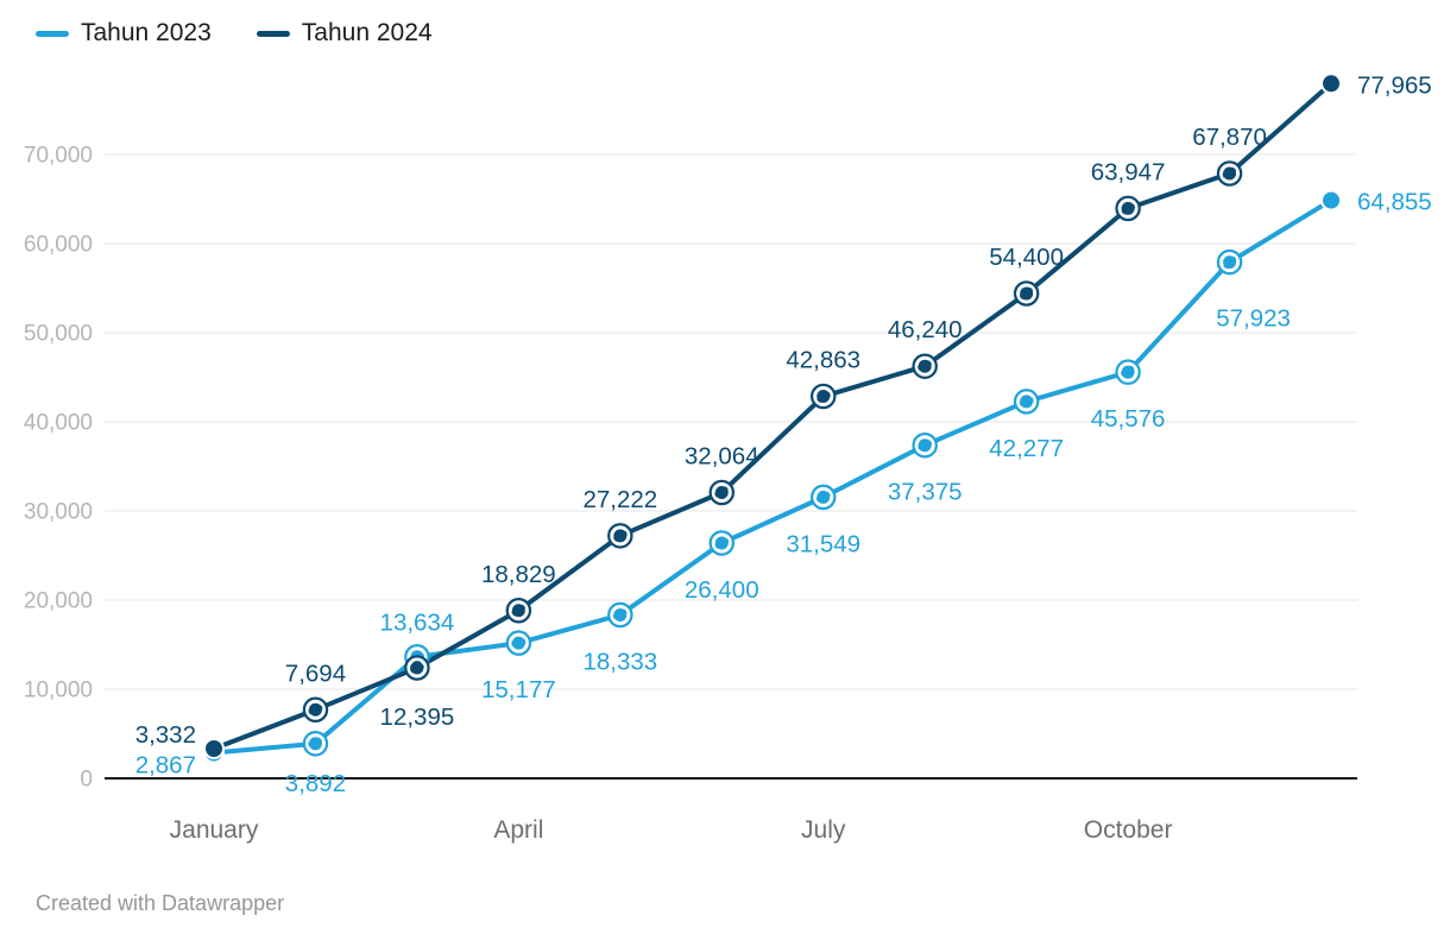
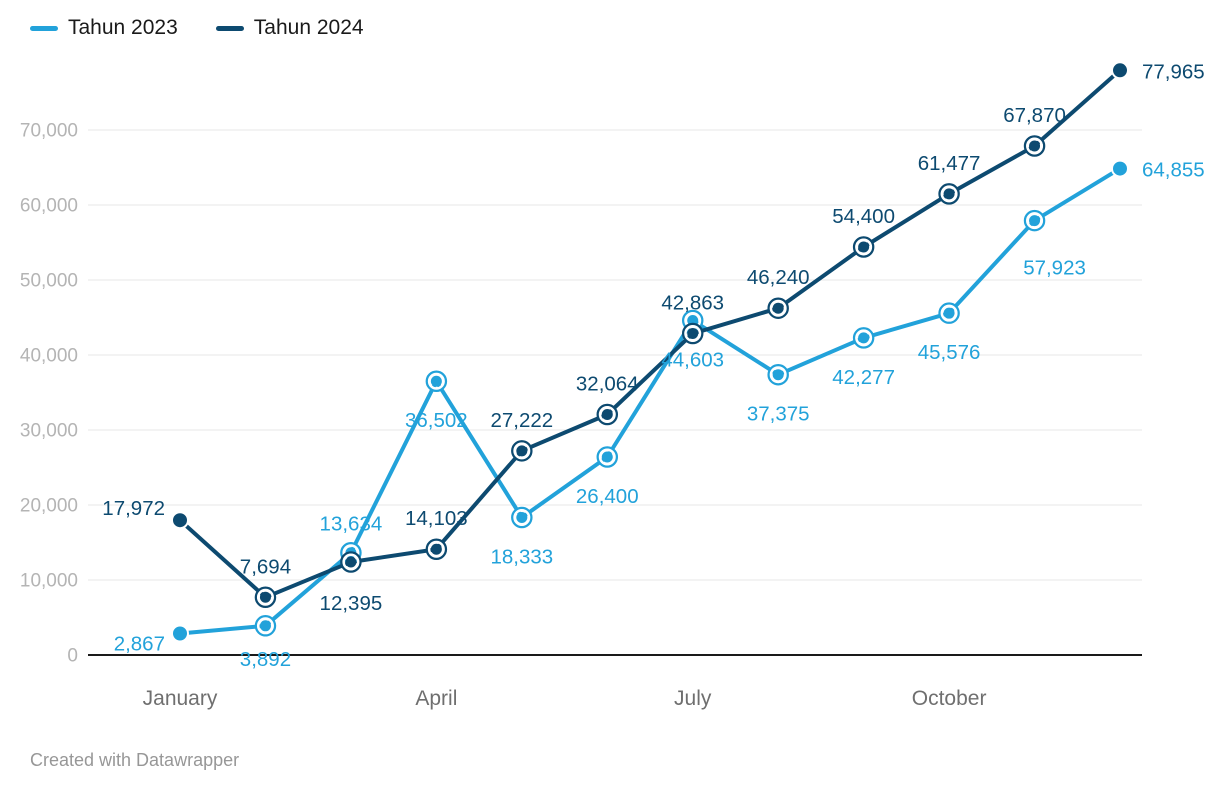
Tahun 2024/January: 3,332 -> 17,972
Tahun 2023/April: 15,177 -> 36,502
Tahun 2024/April: 18,829 -> 14,103
Tahun 2023/July: 31,549 -> 44,603
Tahun 2024/October: 63,947 -> 61,477
